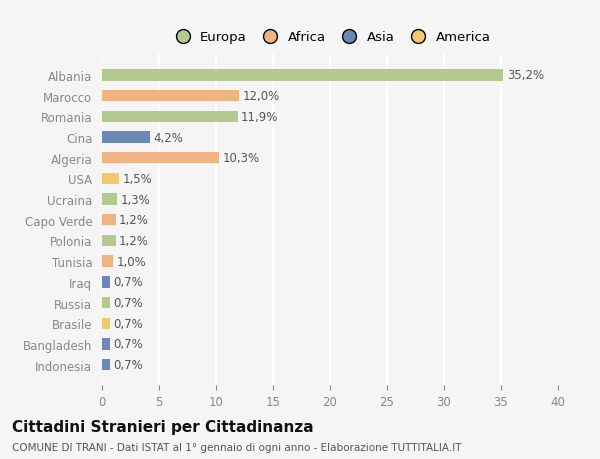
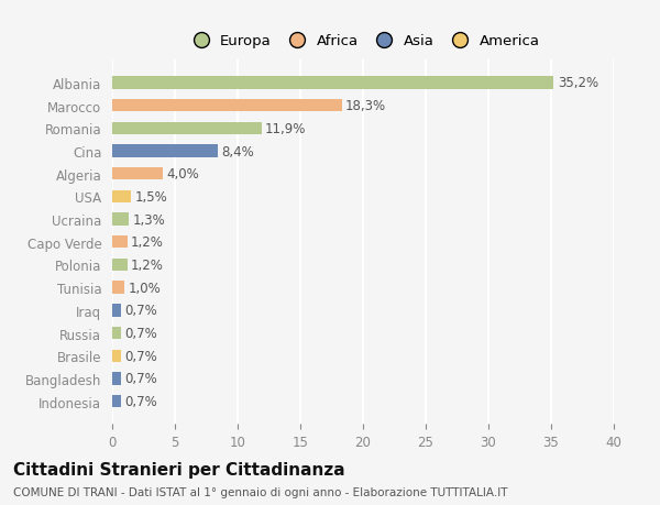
Marocco: 12,0% -> 18,3%
Cina: 4,2% -> 8,4%
Algeria: 10,3% -> 4,0%
